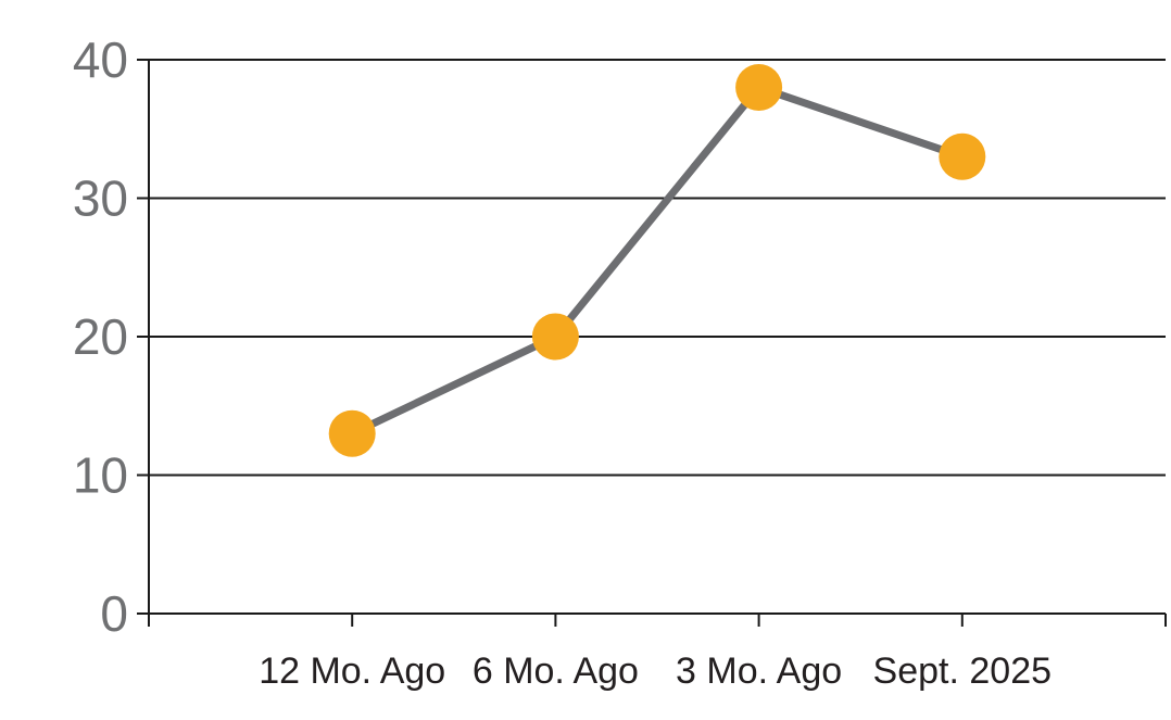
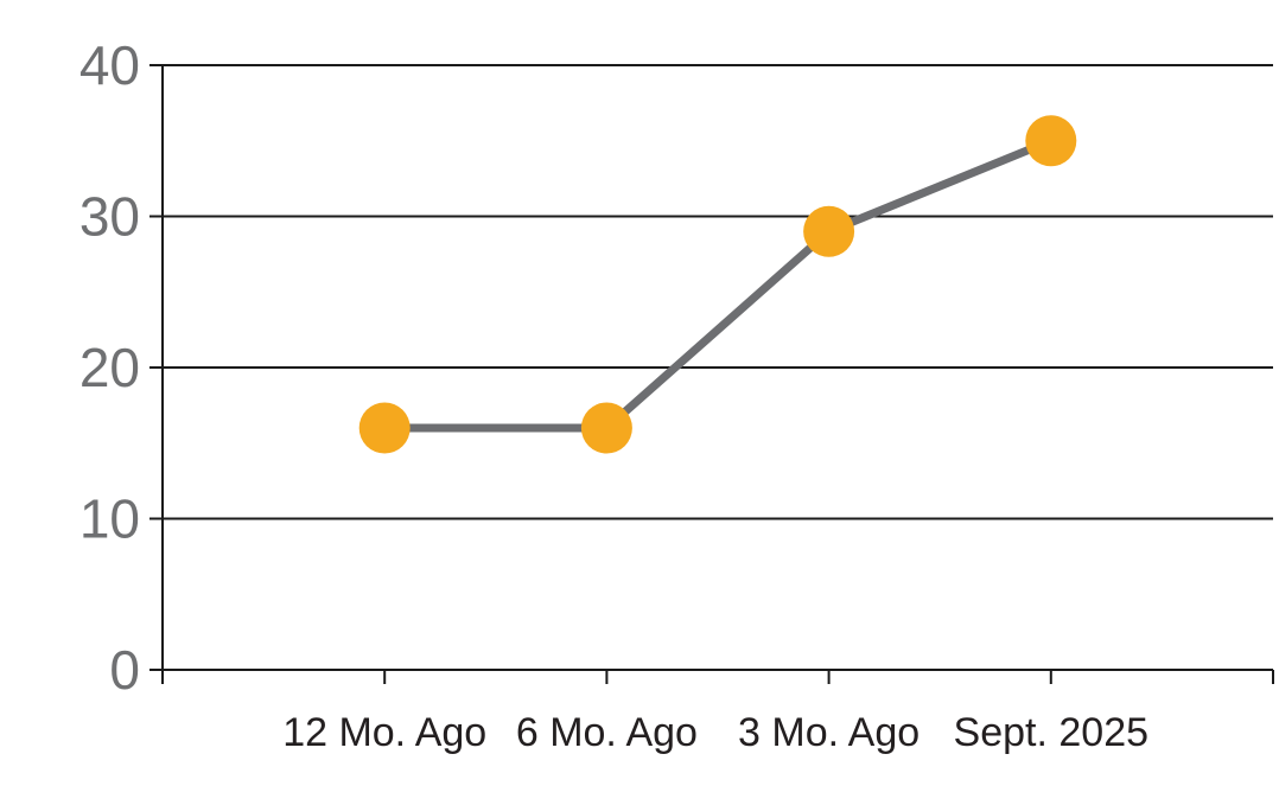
12 Mo. Ago: 13 -> 16
6 Mo. Ago: 20 -> 16
3 Mo. Ago: 38 -> 29
Sept. 2025: 33 -> 35
